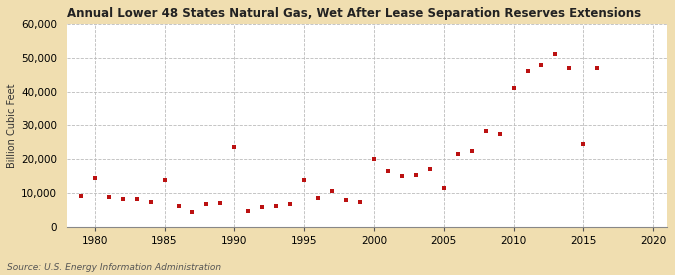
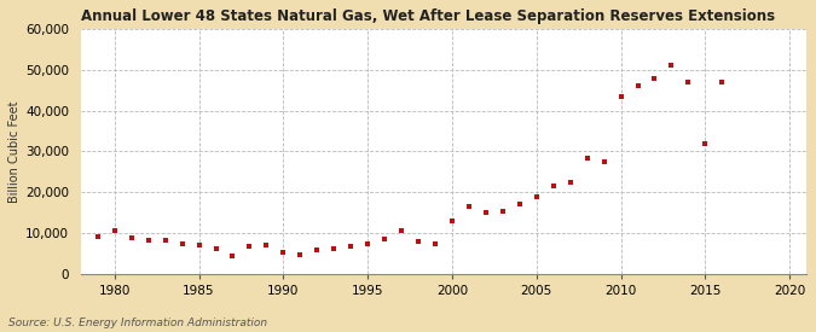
1980: 14,500 -> 10,500
1985: 14,000 -> 7,200
1990: 23,500 -> 5,200
1995: 14,000 -> 7,500
2000: 20,000 -> 13,000
2005: 11,500 -> 19,000
2010: 41,000 -> 43,500
2015: 24,500 -> 32,000
